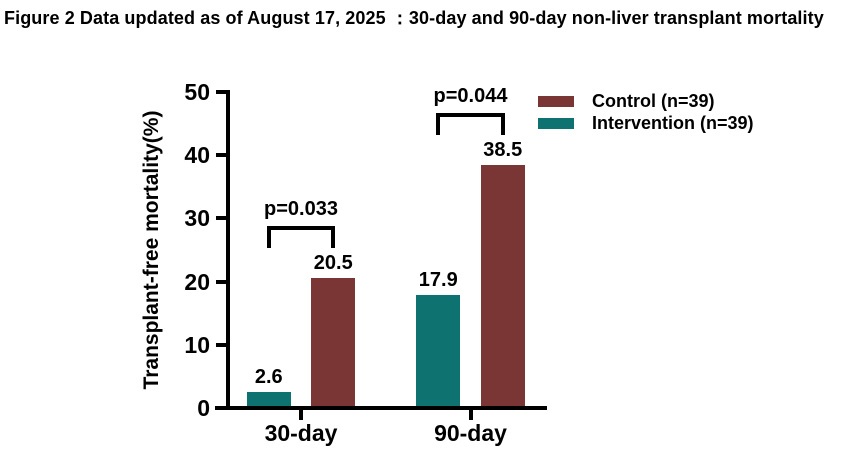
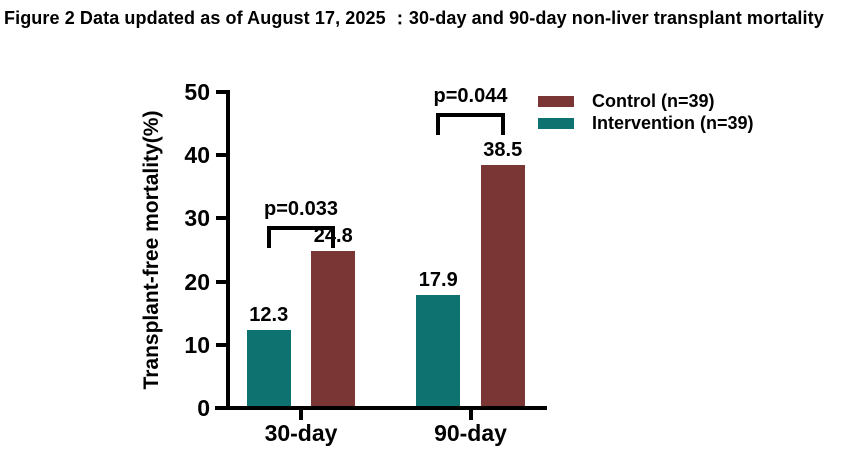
Control (n=39)/30-day: 20.5 -> 24.8
Intervention (n=39)/30-day: 2.6 -> 12.3
